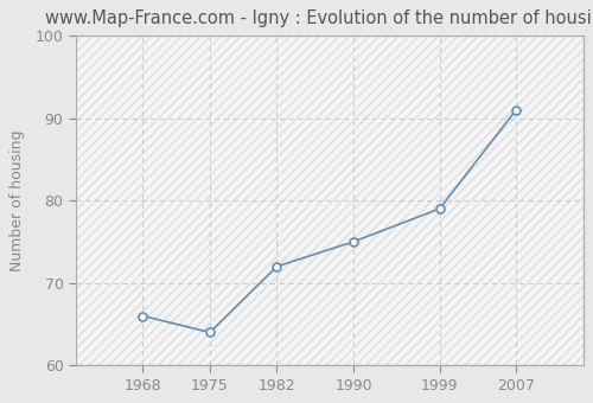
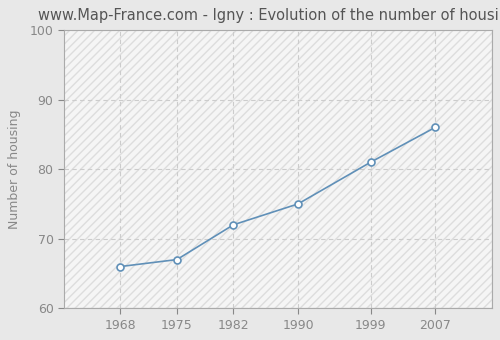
1975: 64 -> 67
1999: 79 -> 81
2007: 91 -> 86
